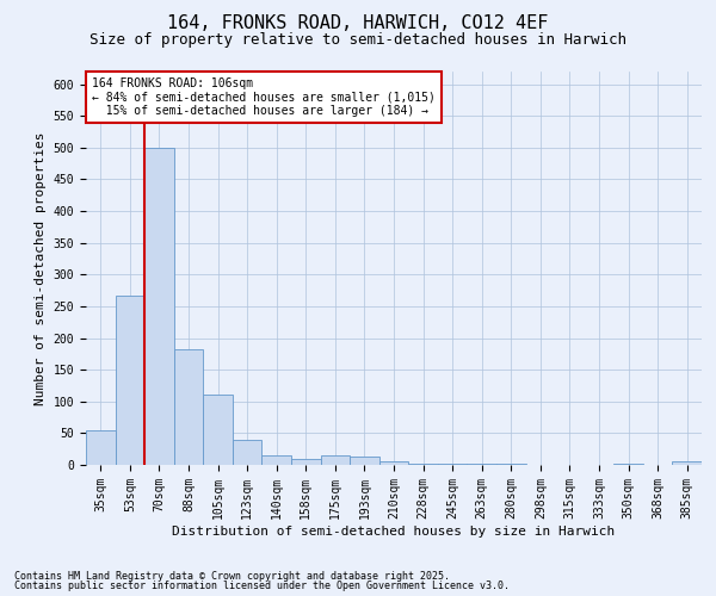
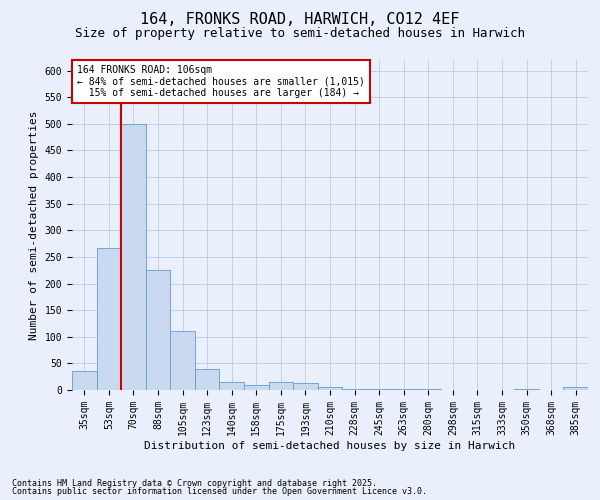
35sqm: 54 -> 35
88sqm: 182 -> 225
